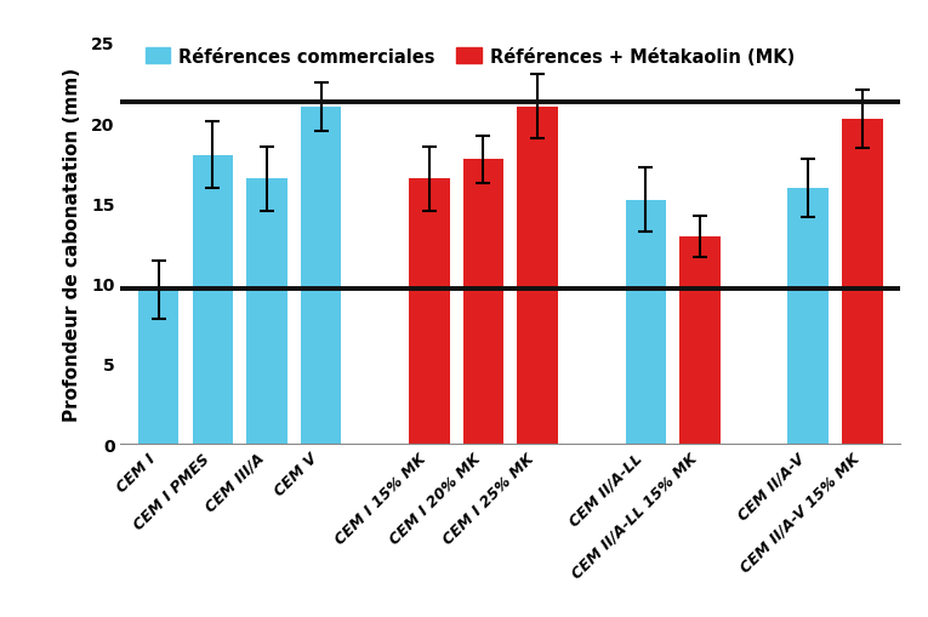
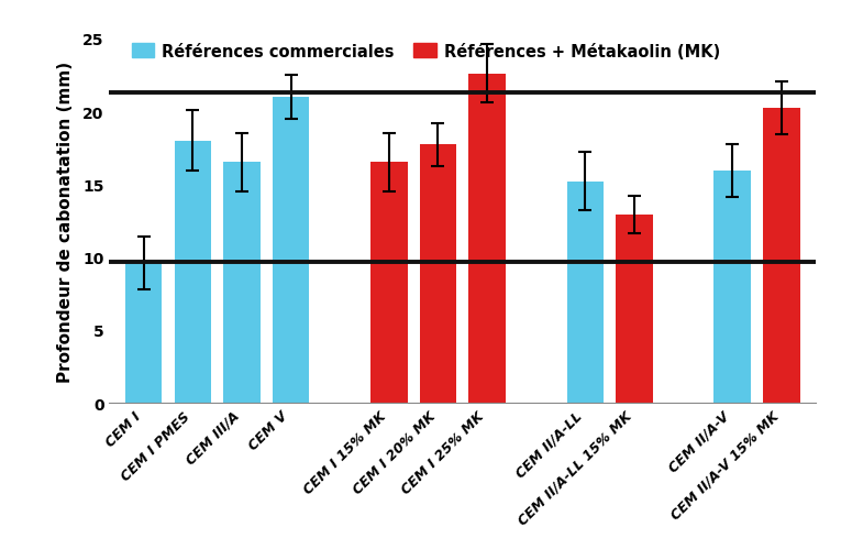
CEM I 25% MK: 21.0 -> 22.6
